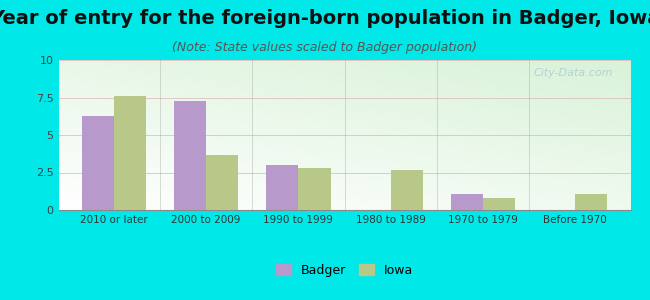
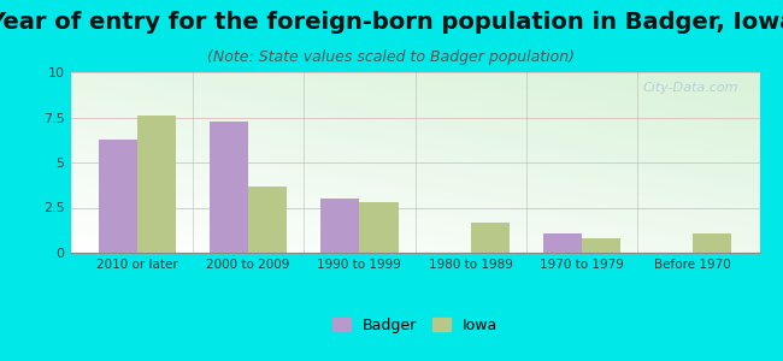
Iowa/1980 to 1989: 2.7 -> 1.7
